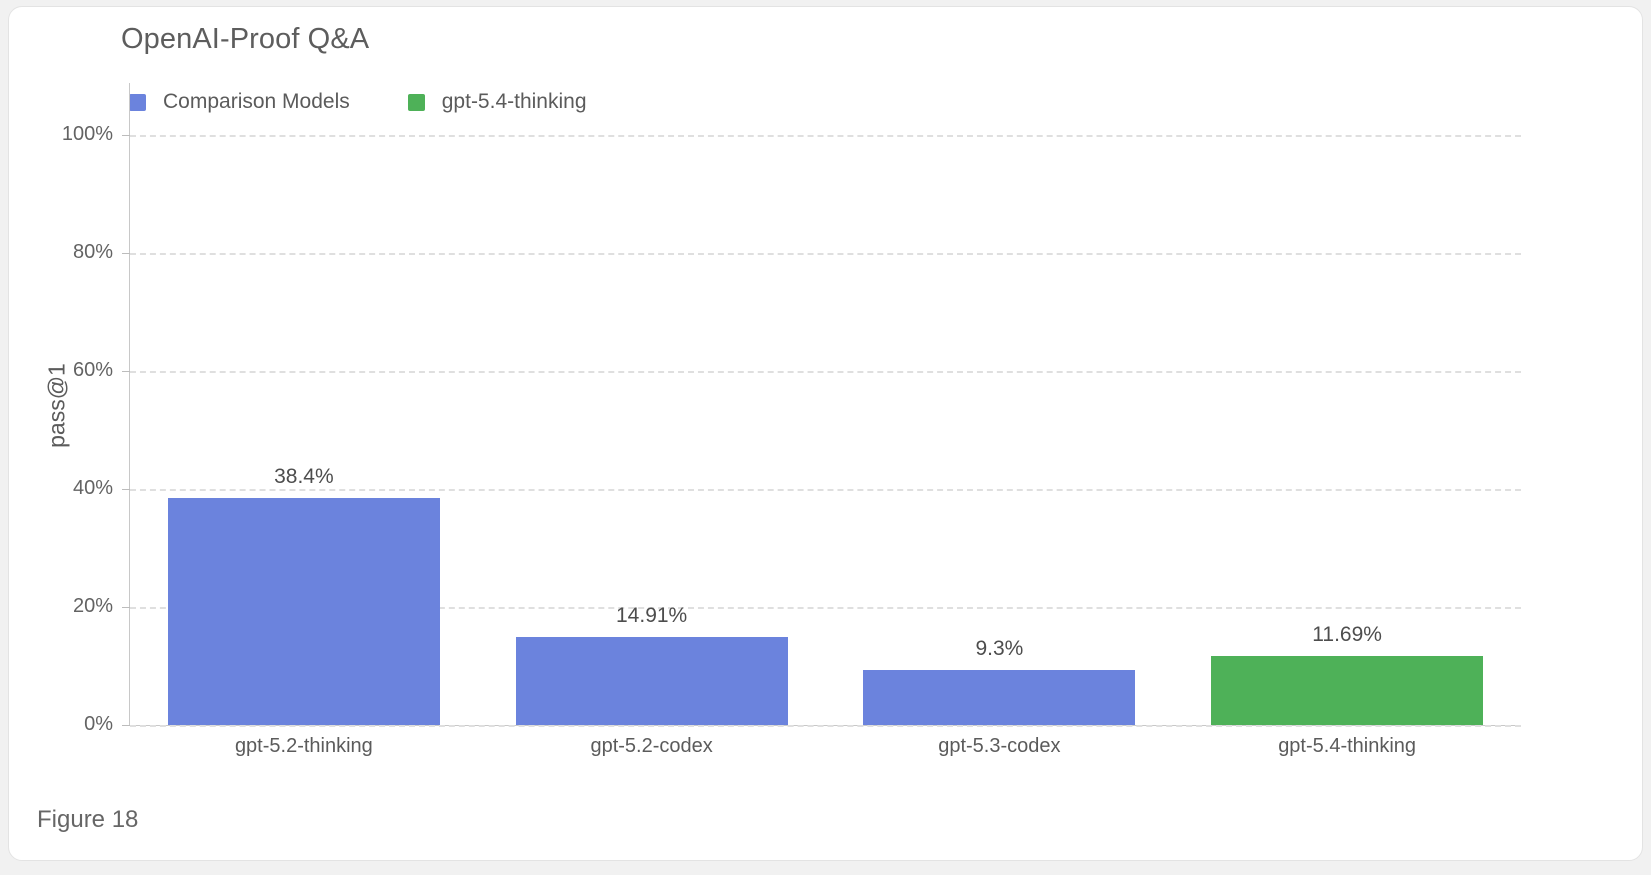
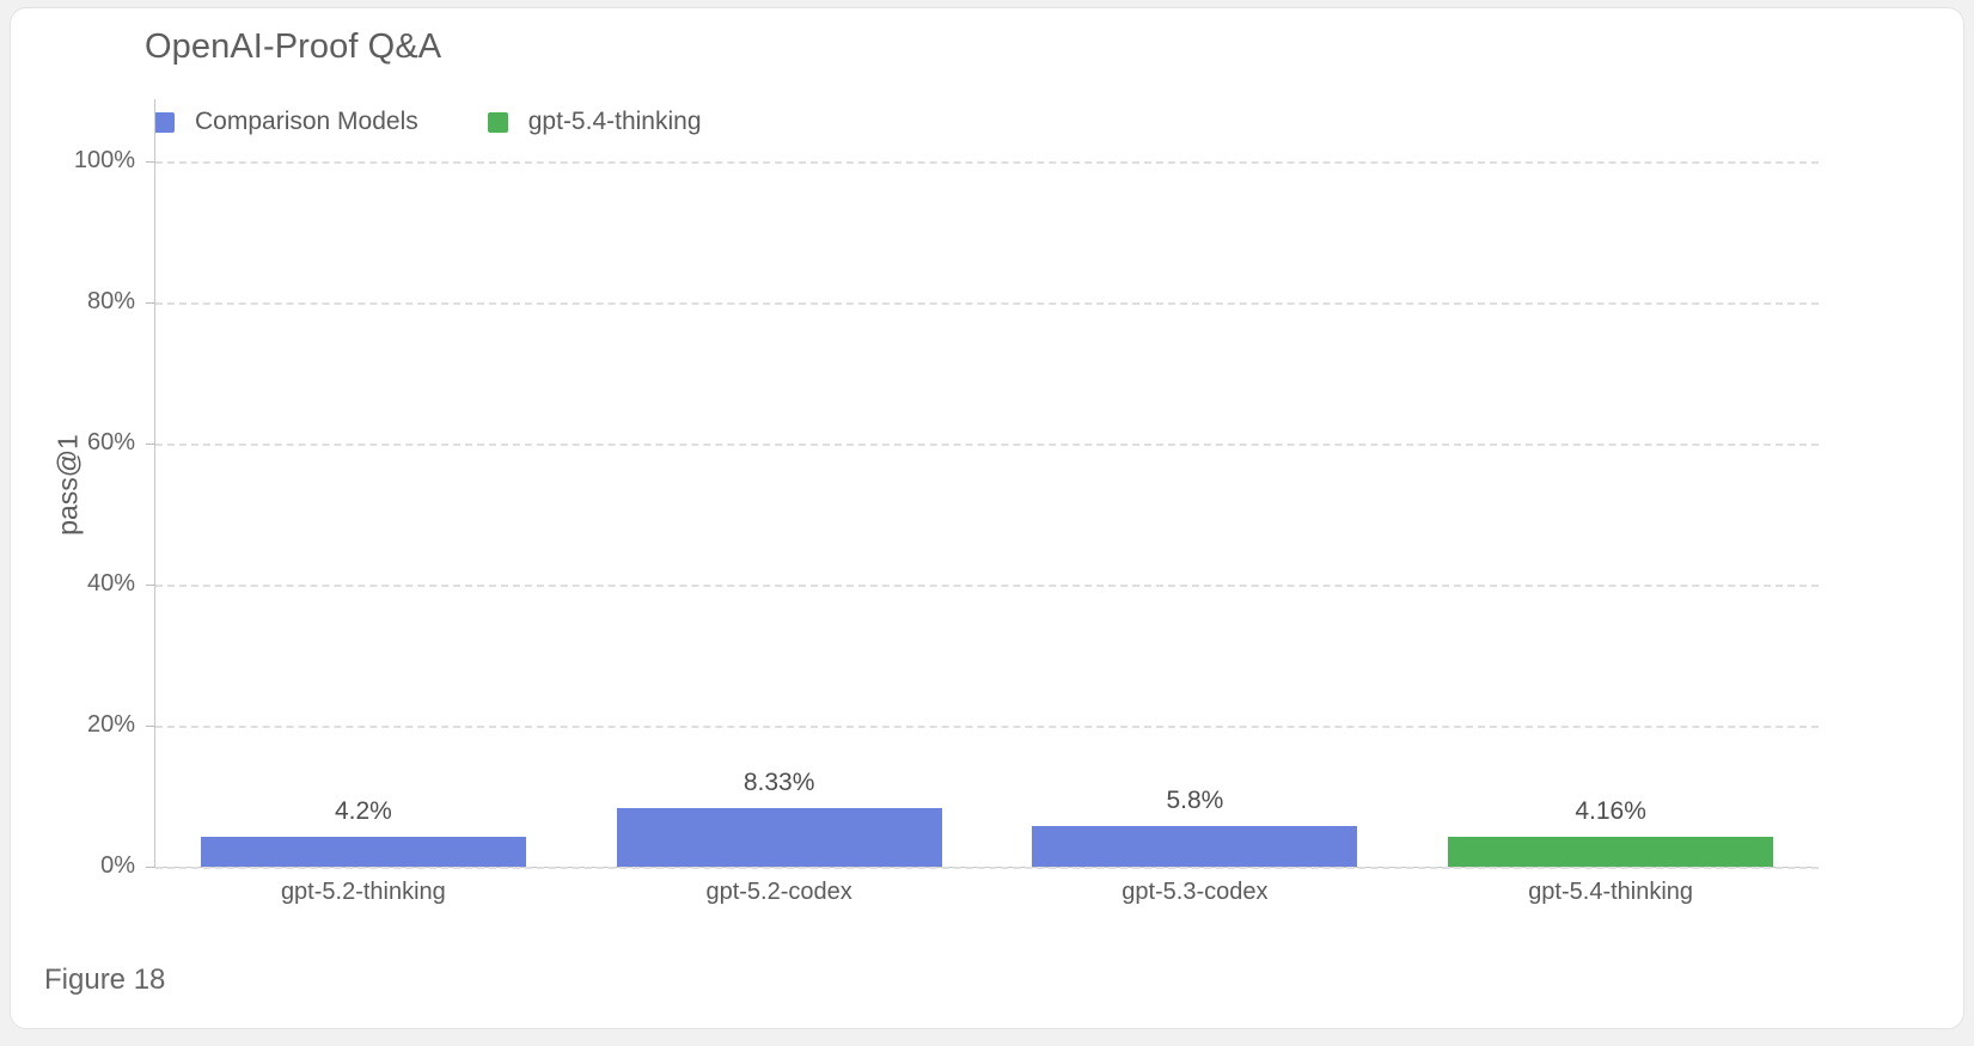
gpt-5.2-thinking: 38.4% -> 4.2%
gpt-5.2-codex: 14.91% -> 8.33%
gpt-5.3-codex: 9.3% -> 5.8%
gpt-5.4-thinking: 11.69% -> 4.16%
